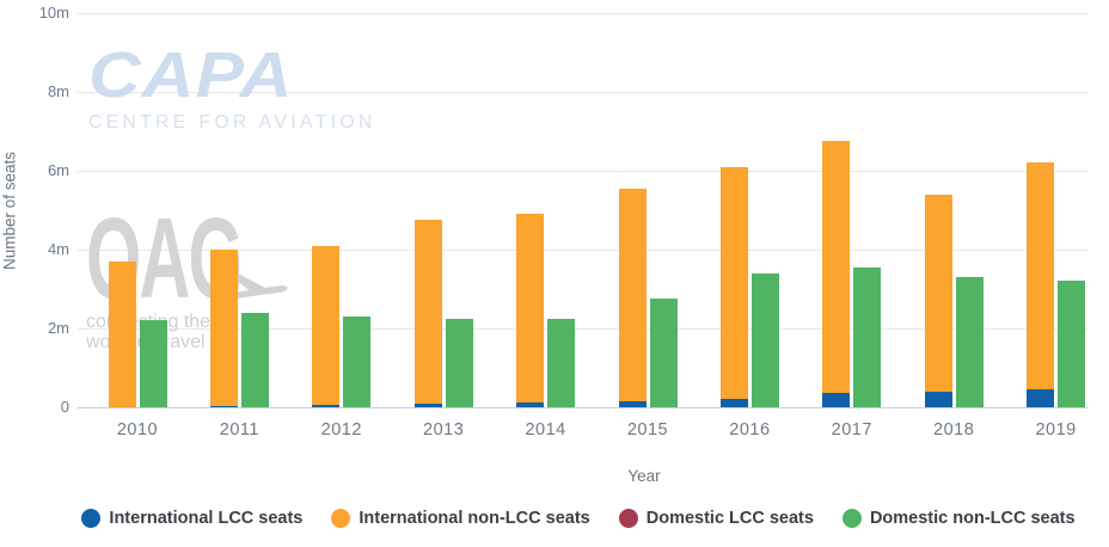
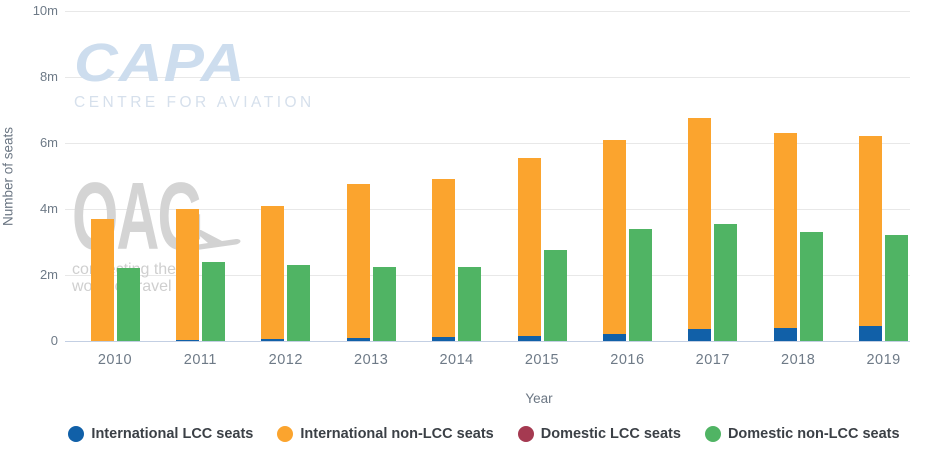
International non-LCC seats/2018: 5.4m -> 6.3m
